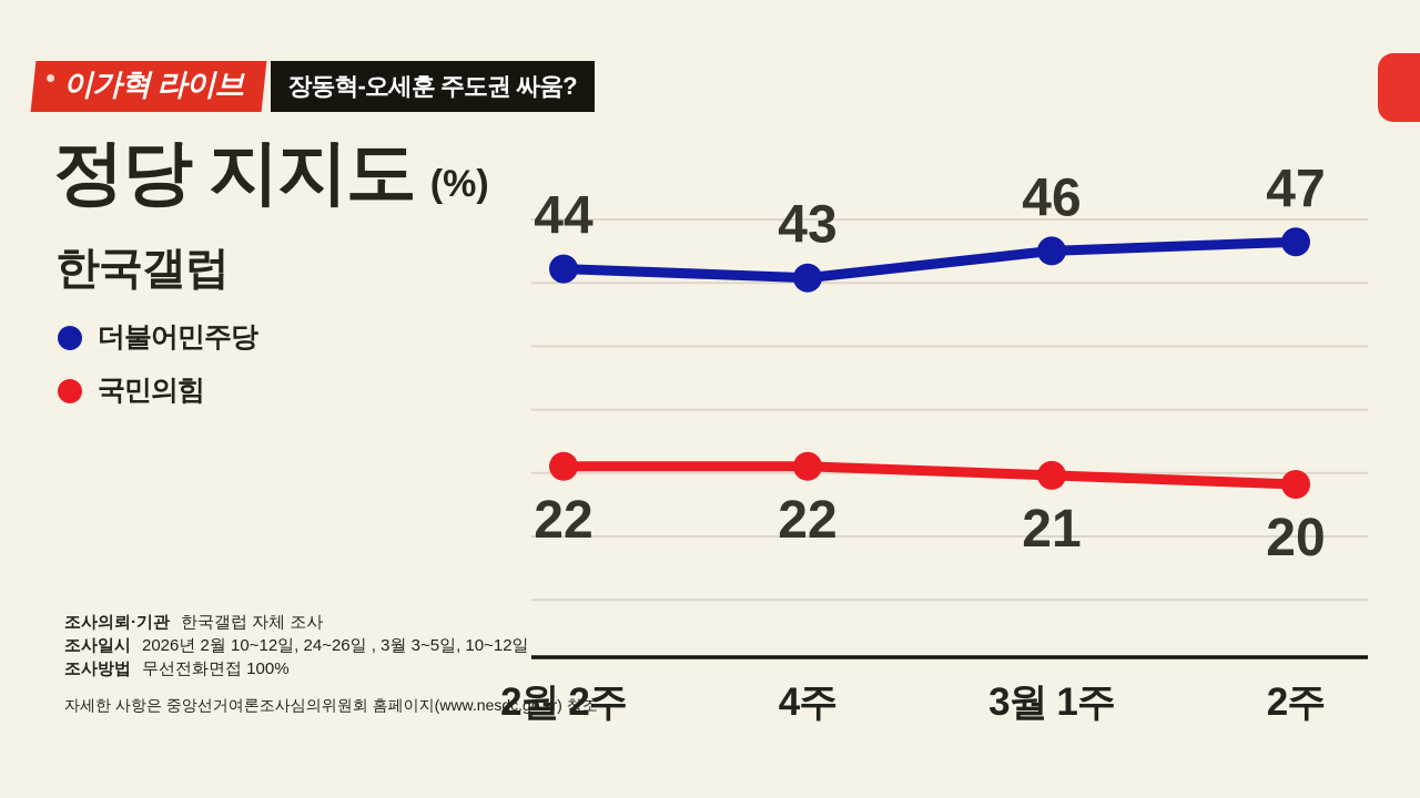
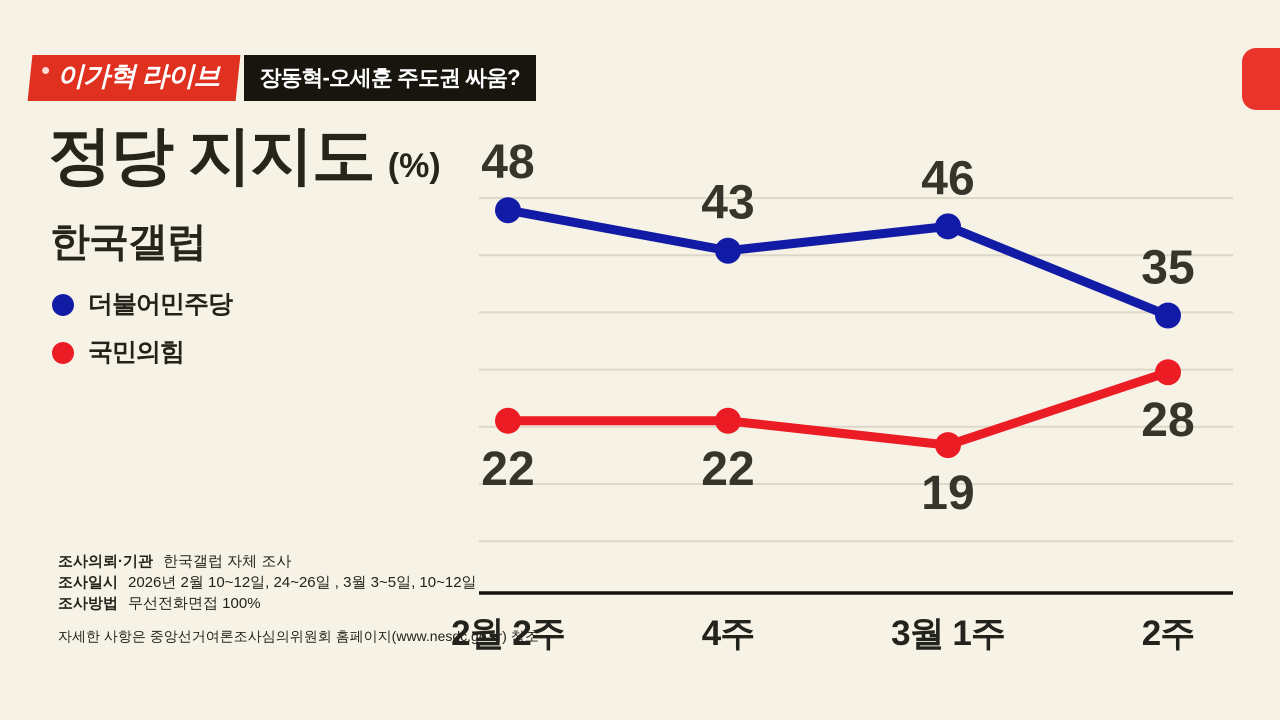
더불어민주당/2월 2주: 44 -> 48
국민의힘/3월 1주: 21 -> 19
더불어민주당/2주: 47 -> 35
국민의힘/2주: 20 -> 28
